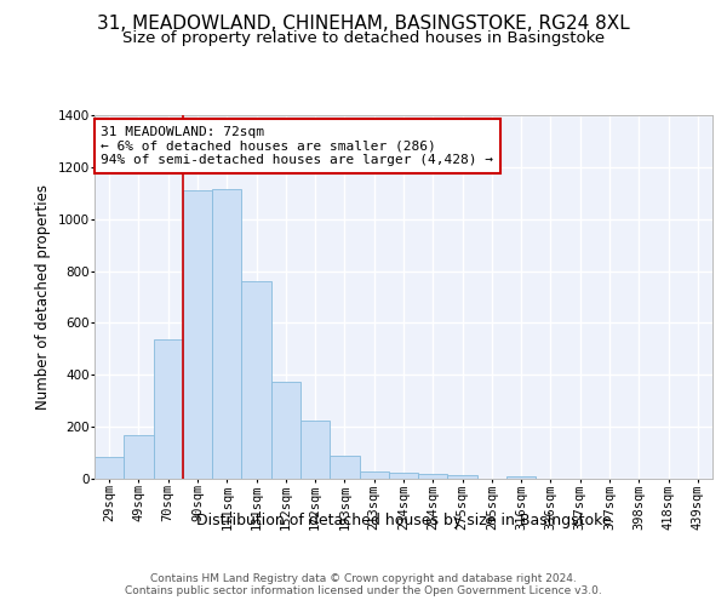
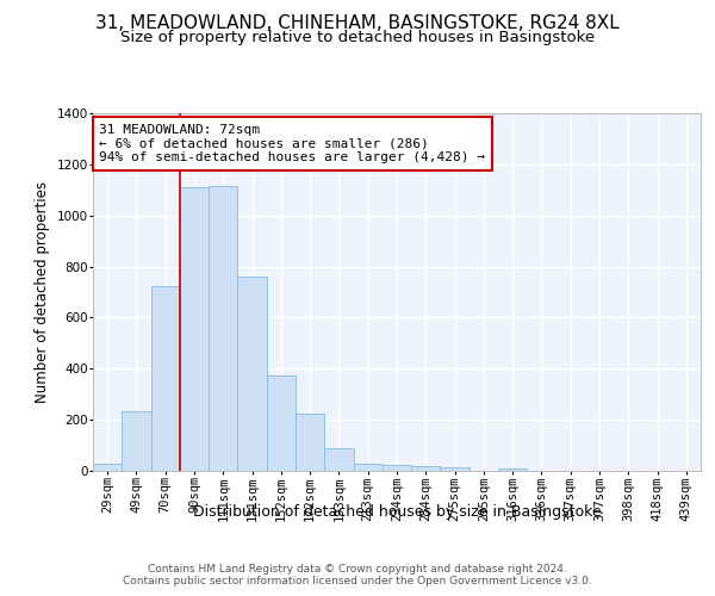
29sqm: 85 -> 30
49sqm: 170 -> 235
70sqm: 535 -> 725
